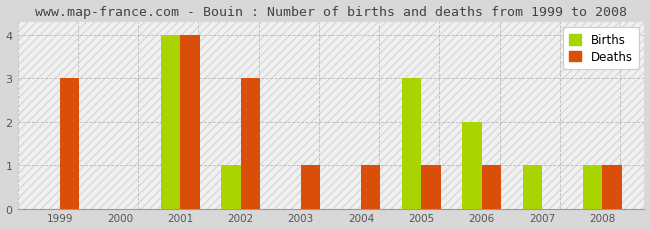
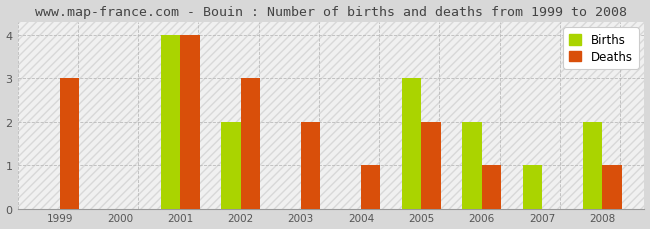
Births/2002: 1 -> 2
Deaths/2003: 1 -> 2
Deaths/2005: 1 -> 2
Births/2008: 1 -> 2
